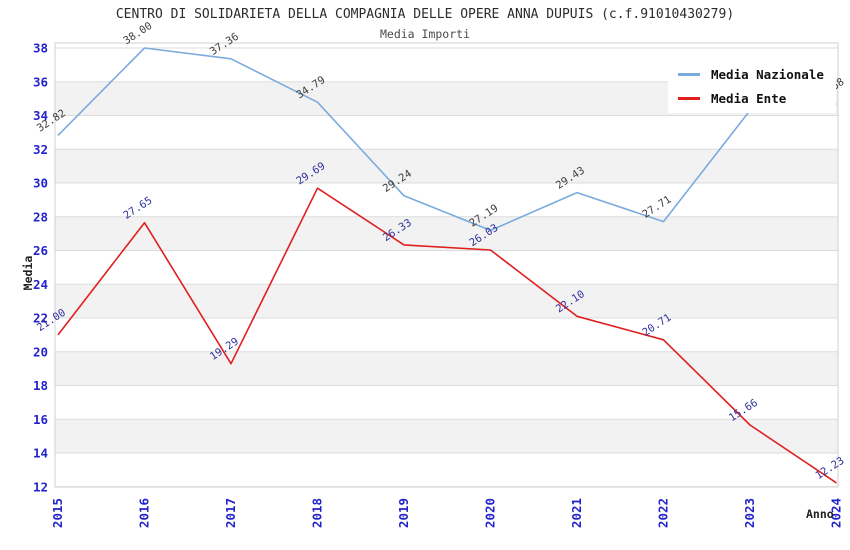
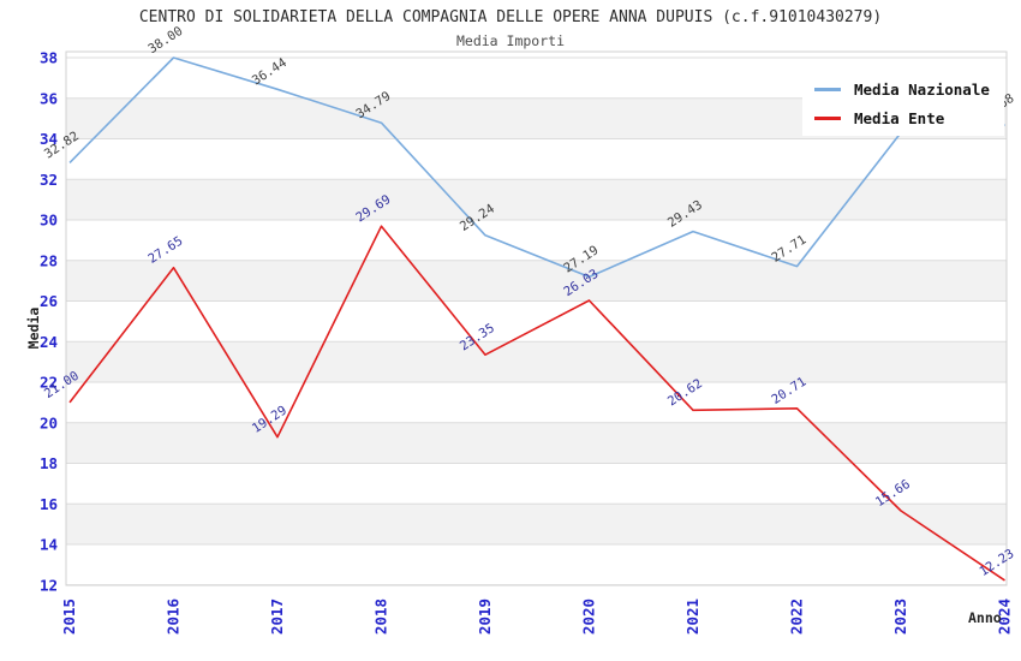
Media Nazionale/2017: 37.36 -> 36.44
Media Ente/2019: 26.33 -> 23.35
Media Ente/2021: 22.10 -> 20.62
